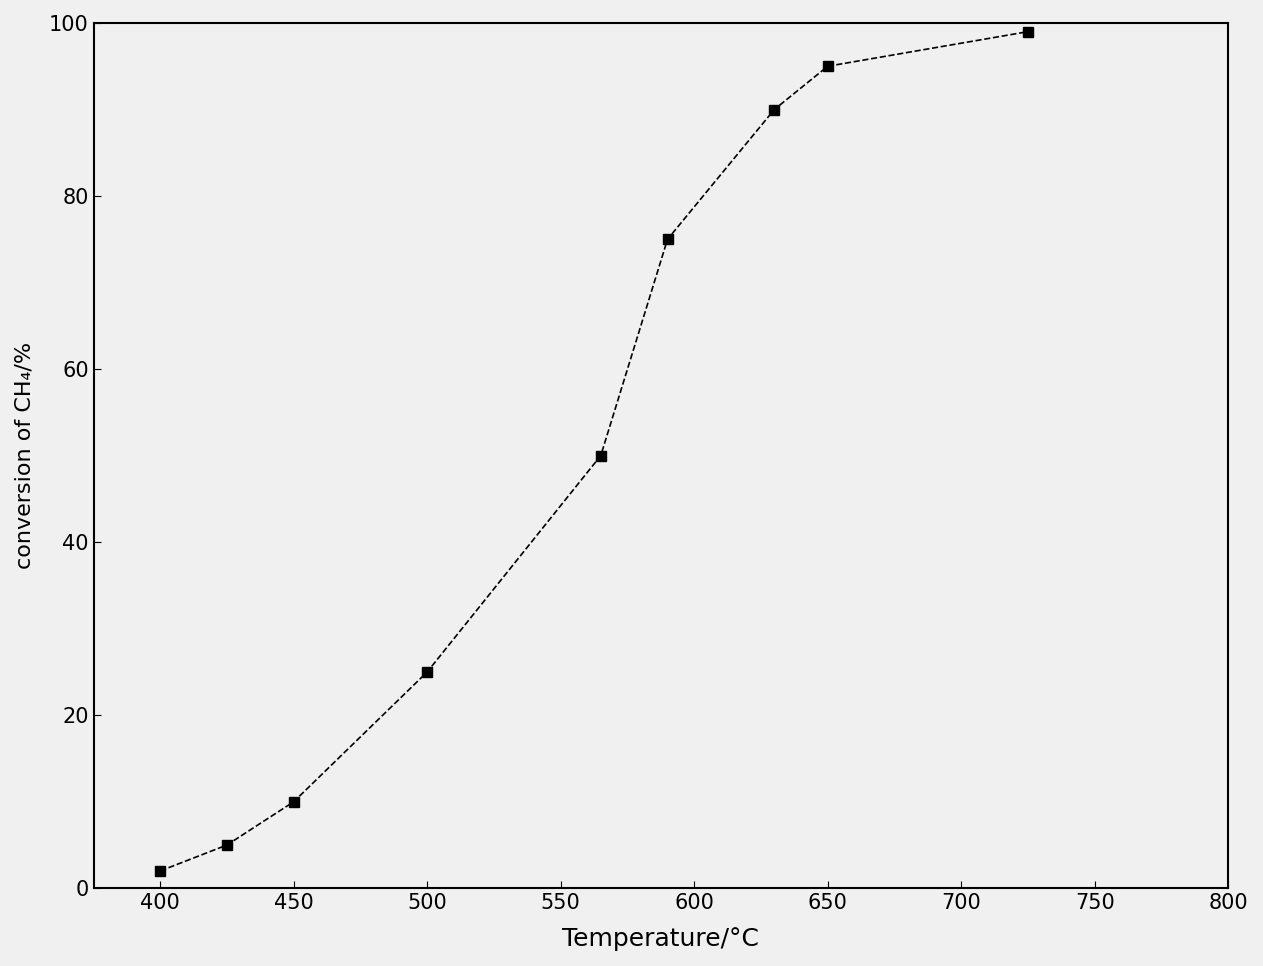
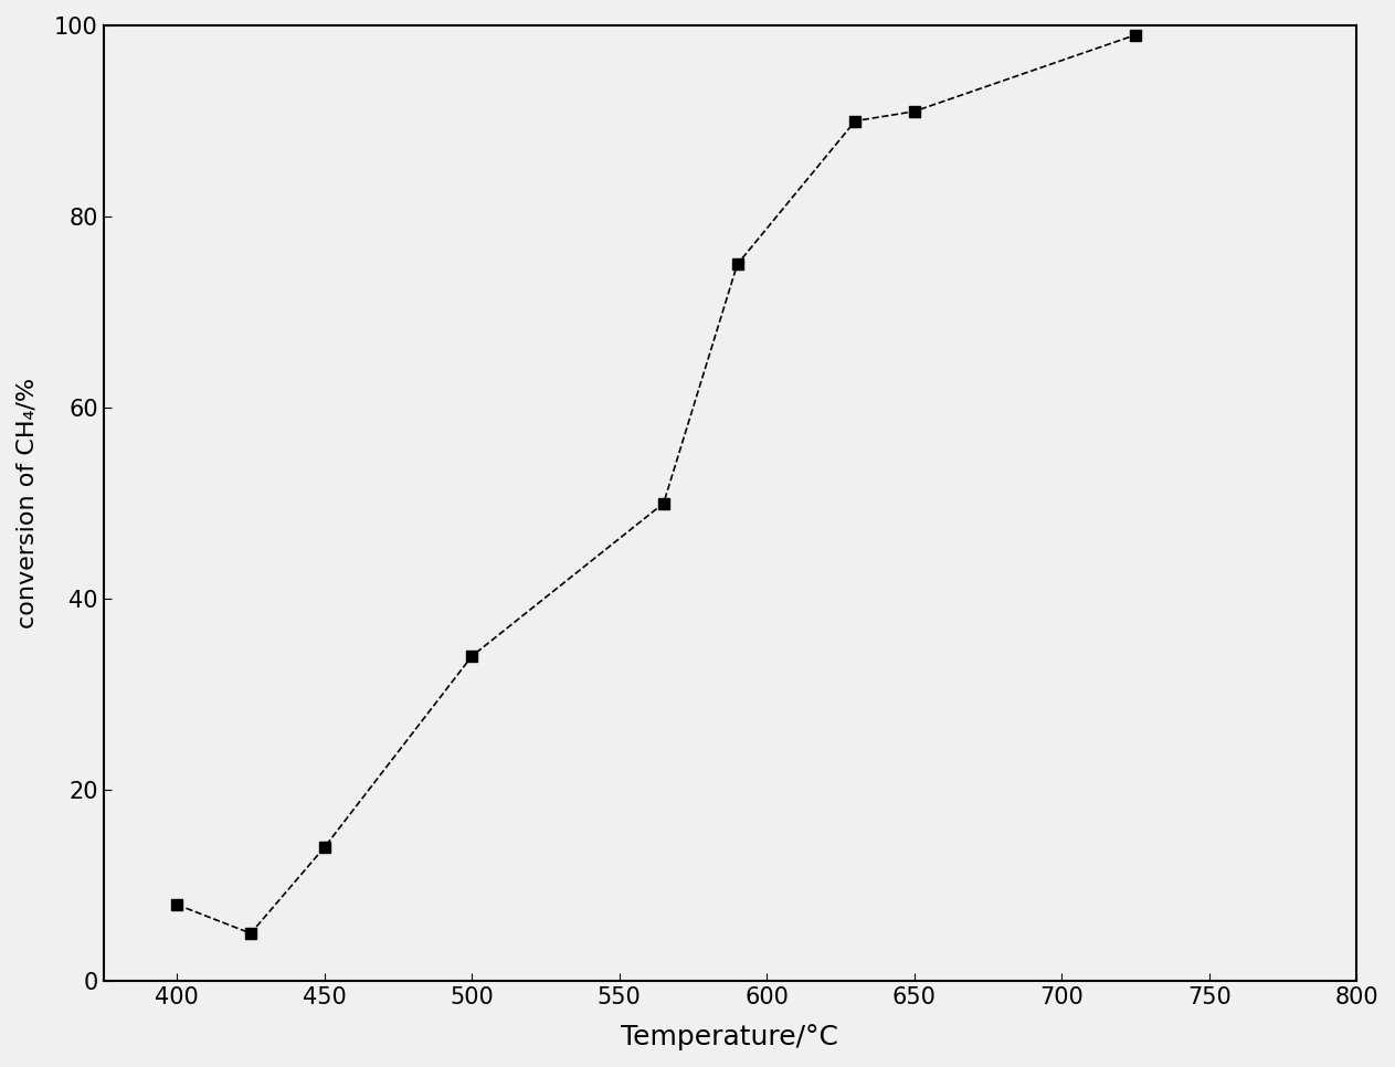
400: 2 -> 8
450: 10 -> 14
500: 25 -> 34
650: 95 -> 91
